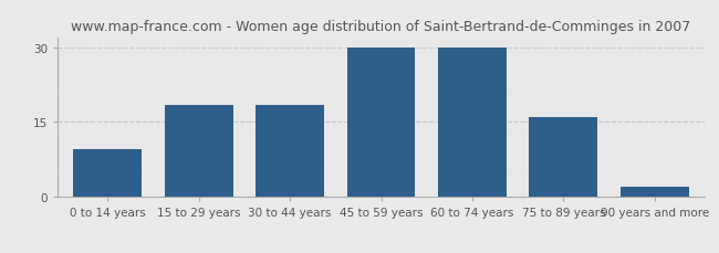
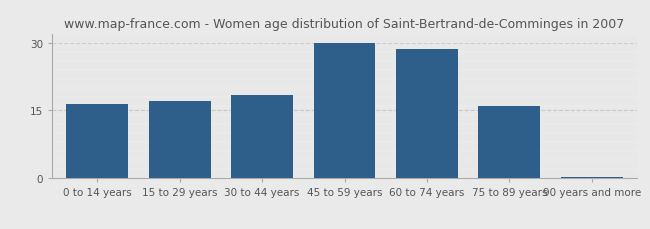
0 to 14 years: 9.5 -> 16.5
15 to 29 years: 18.5 -> 17.0
60 to 74 years: 30.0 -> 28.5
90 years and more: 2.0 -> 0.3
